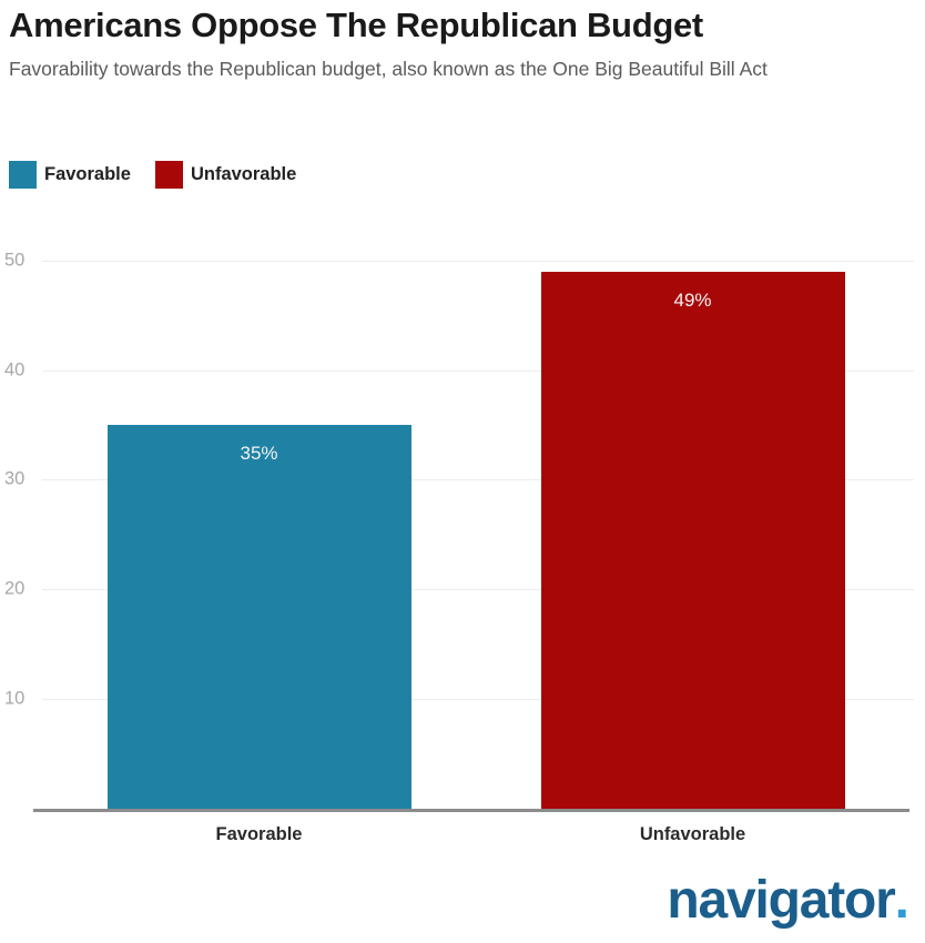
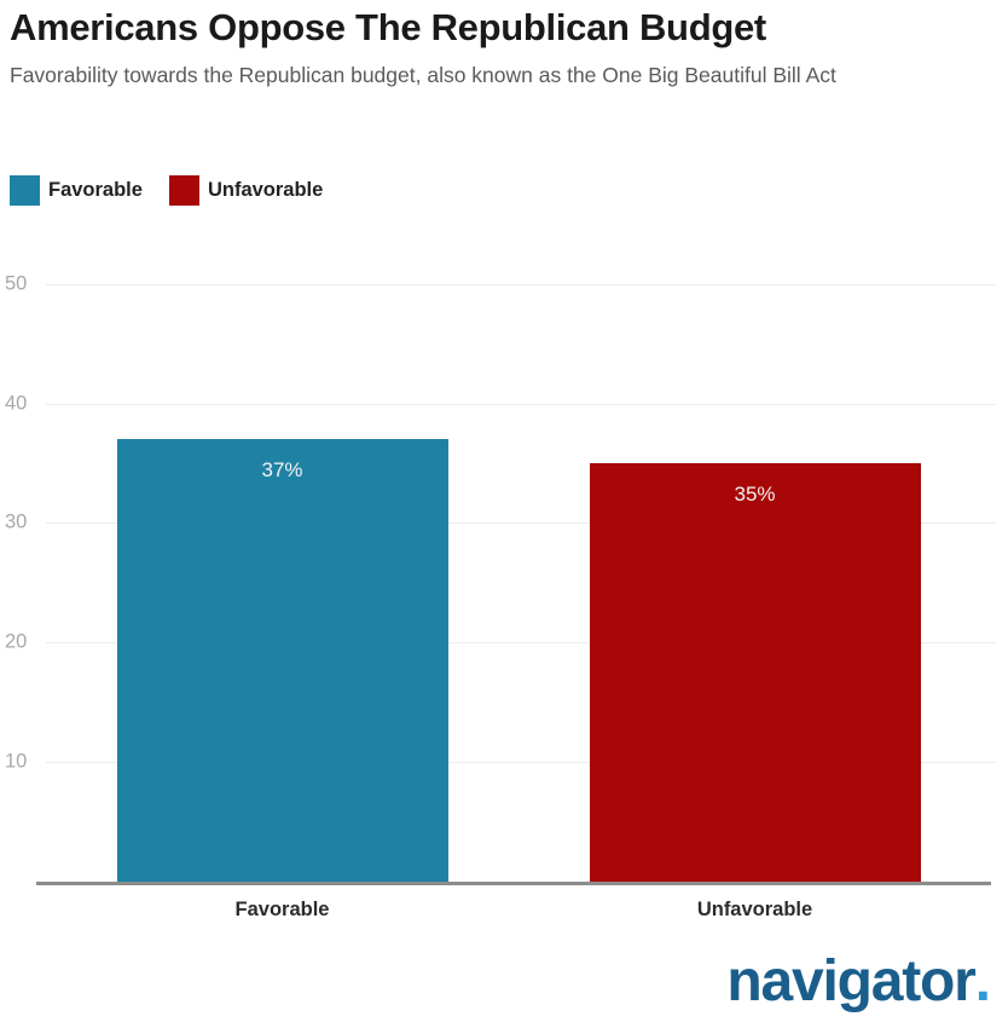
Favorable: 35% -> 37%
Unfavorable: 49% -> 35%
